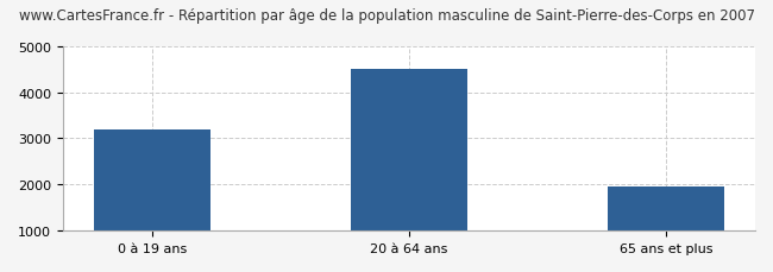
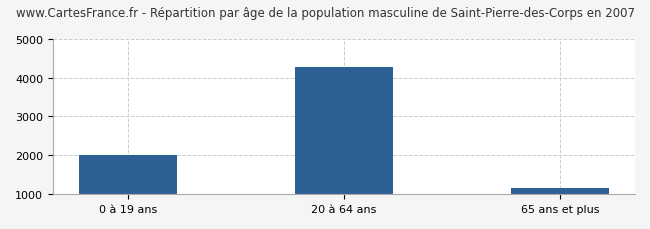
0 à 19 ans: 3200 -> 2020
20 à 64 ans: 4500 -> 4270
65 ans et plus: 1950 -> 1170
